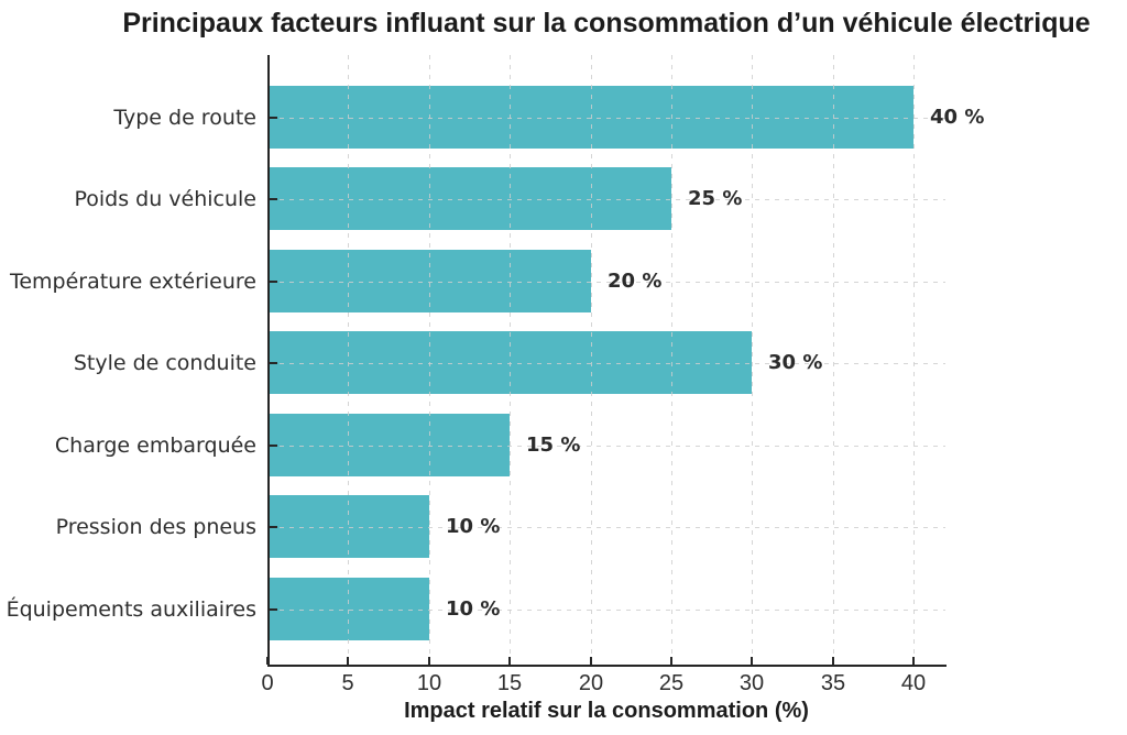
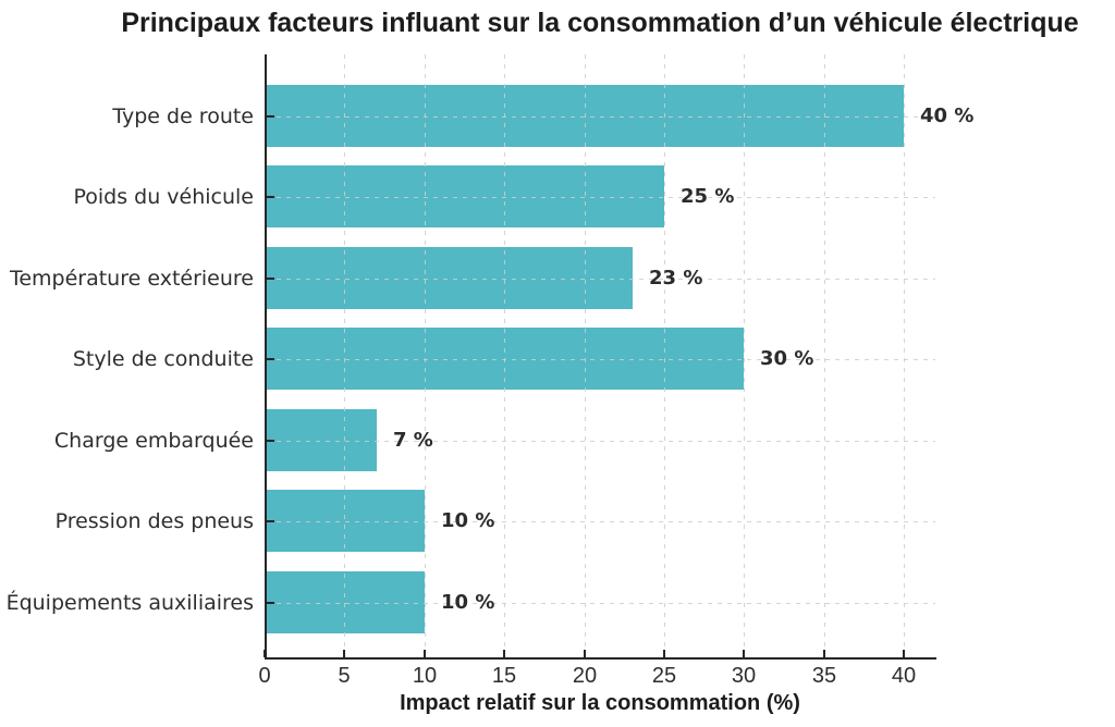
Température extérieure: 20 -> 23
Charge embarquée: 15 -> 7
